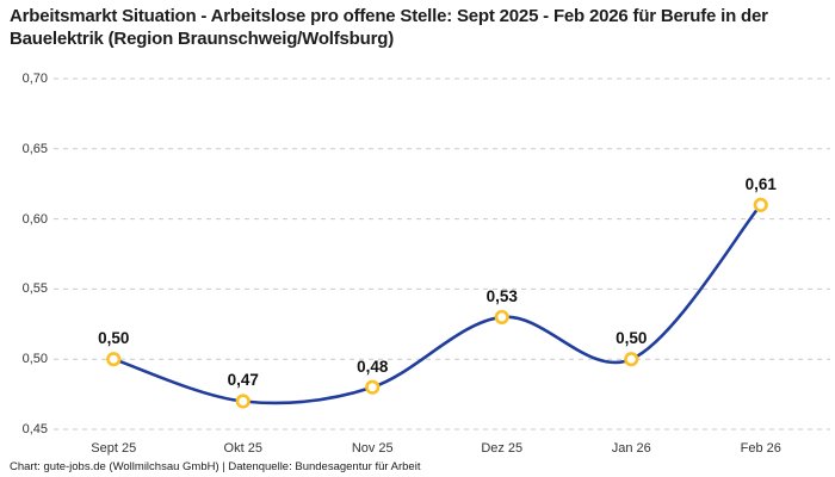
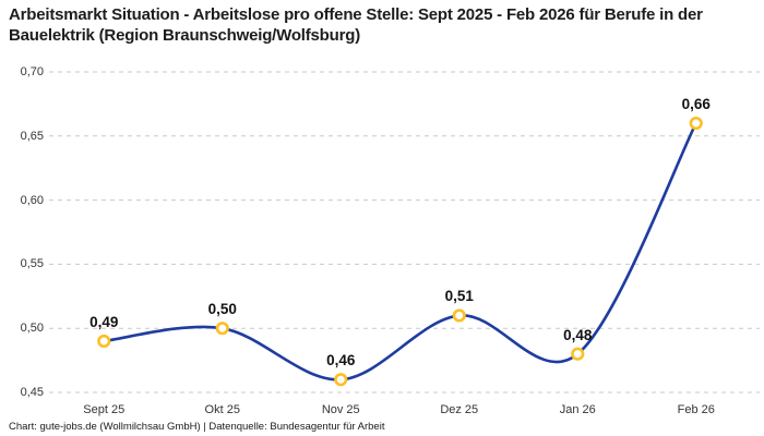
Sept 25: 0,50 -> 0,49
Okt 25: 0,47 -> 0,50
Nov 25: 0,48 -> 0,46
Dez 25: 0,53 -> 0,51
Jan 26: 0,50 -> 0,48
Feb 26: 0,61 -> 0,66
